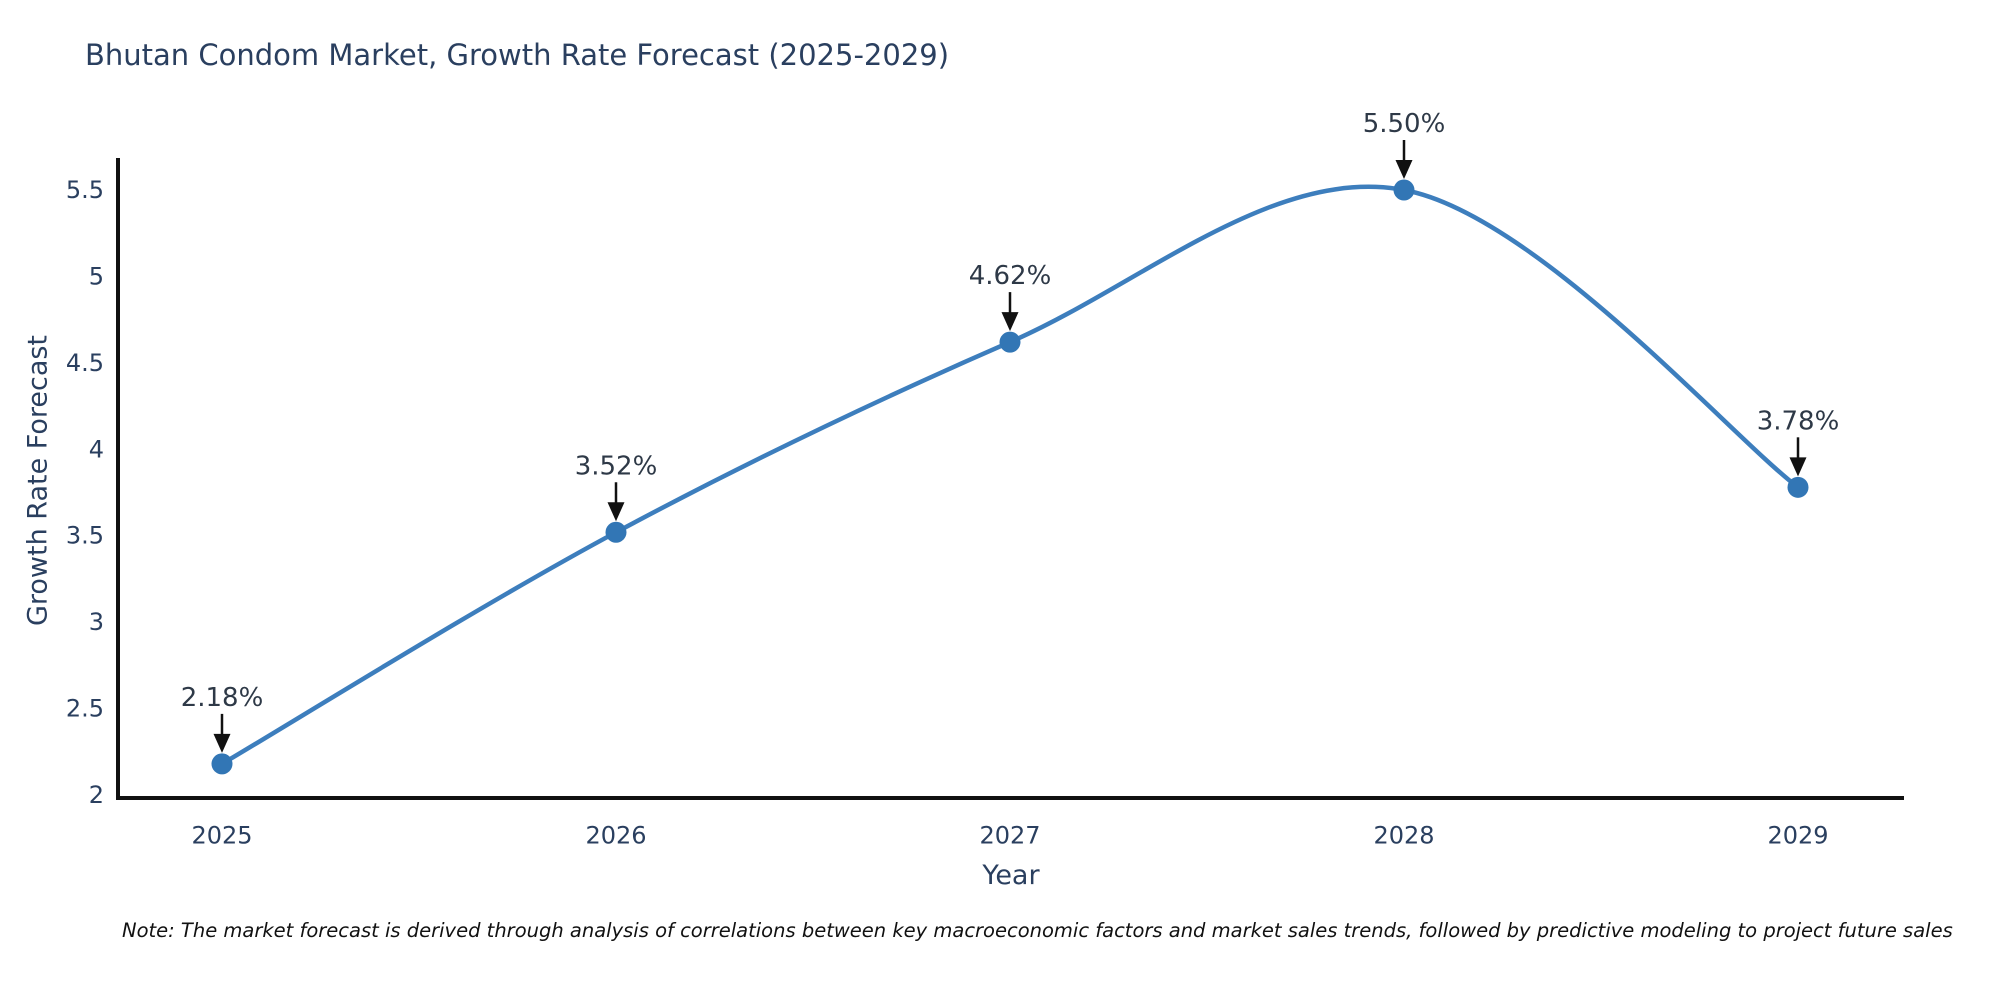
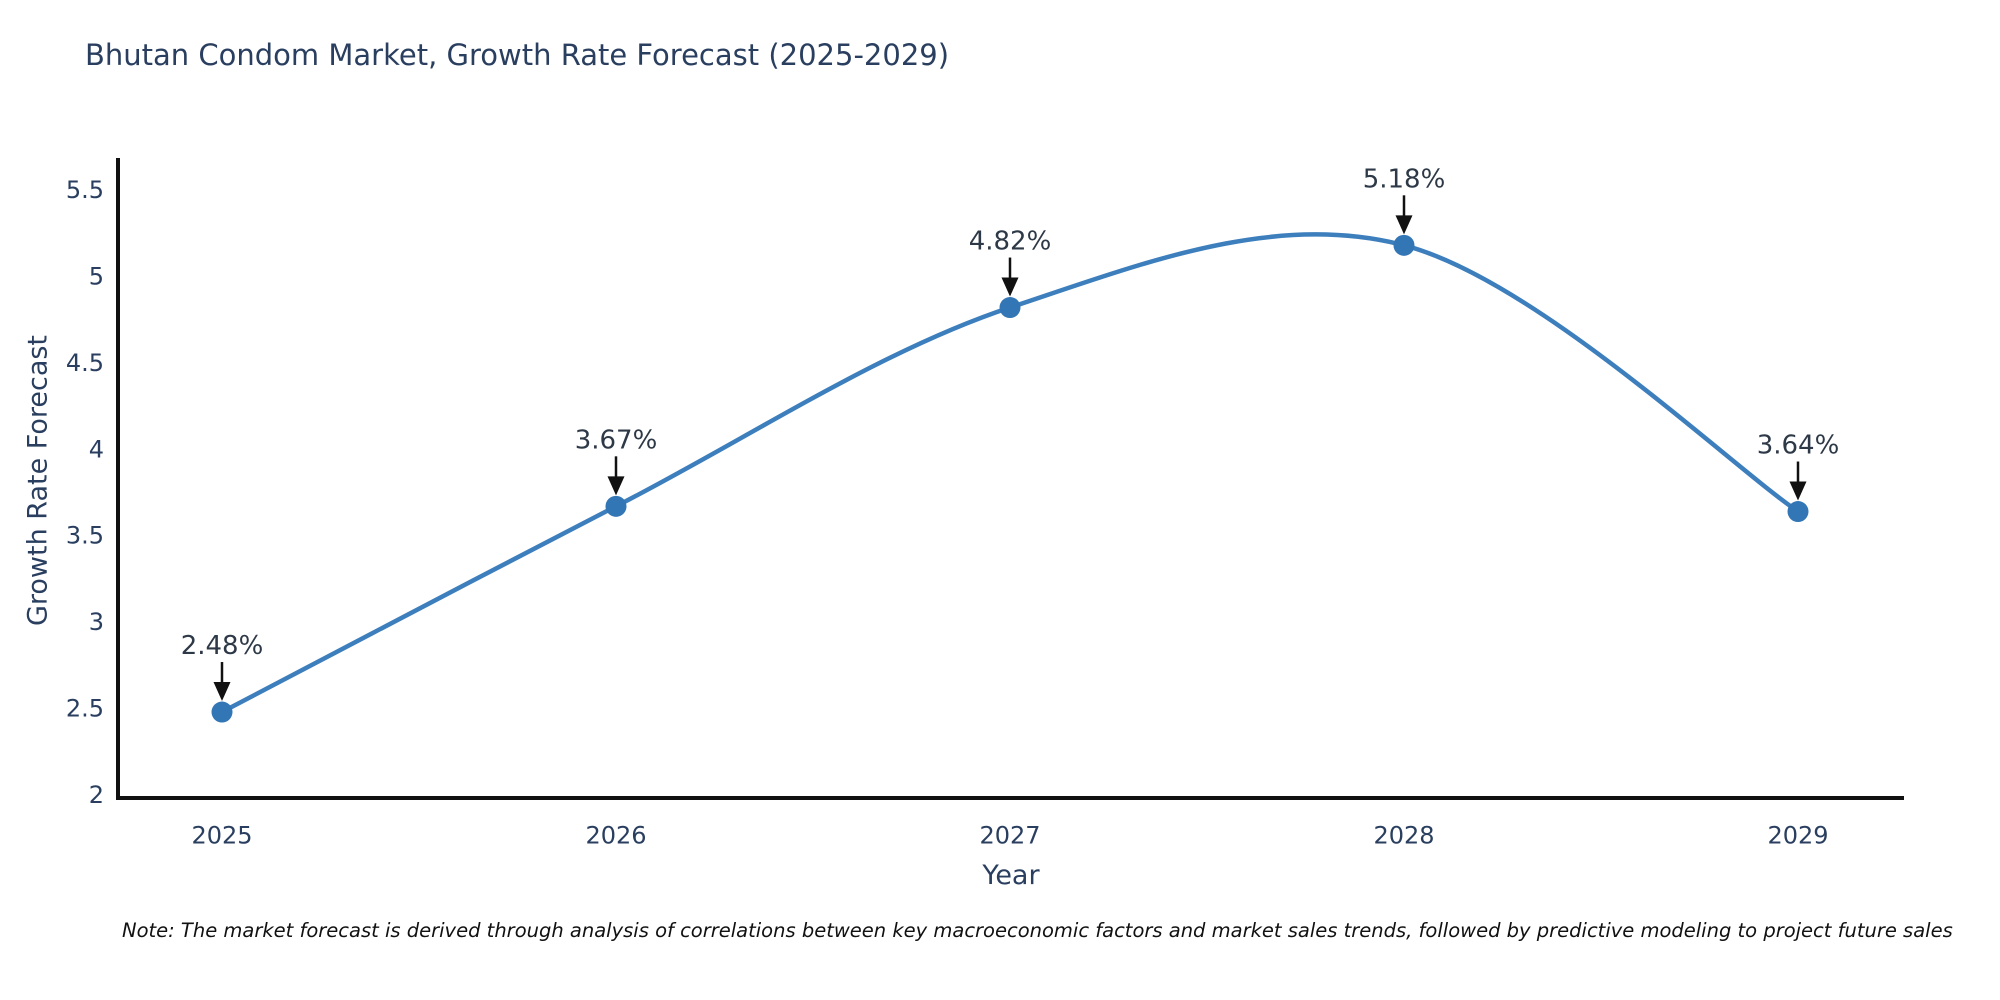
2025: 2.18% -> 2.48%
2026: 3.52% -> 3.67%
2027: 4.62% -> 4.82%
2028: 5.50% -> 5.18%
2029: 3.78% -> 3.64%
